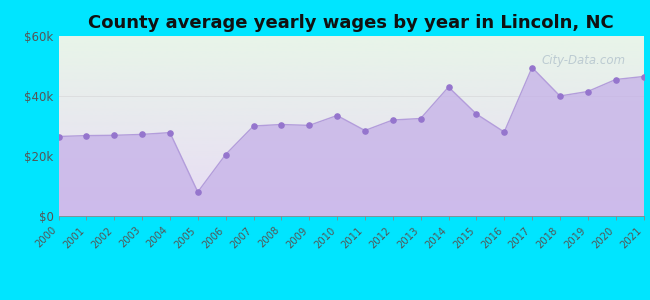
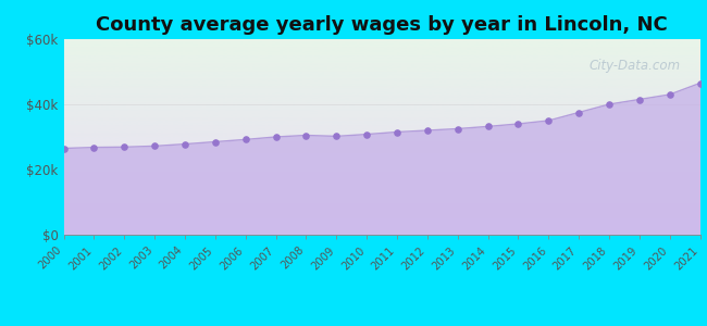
2005: $8.0k -> $28.5k
2006: $20.5k -> $29.2k
2010: $33.5k -> $30.8k
2011: $28.5k -> $31.5k
2014: $43.0k -> $33.2k
2016: $28.0k -> $35.0k
2017: $49.5k -> $37.5k
2020: $45.5k -> $43.0k
